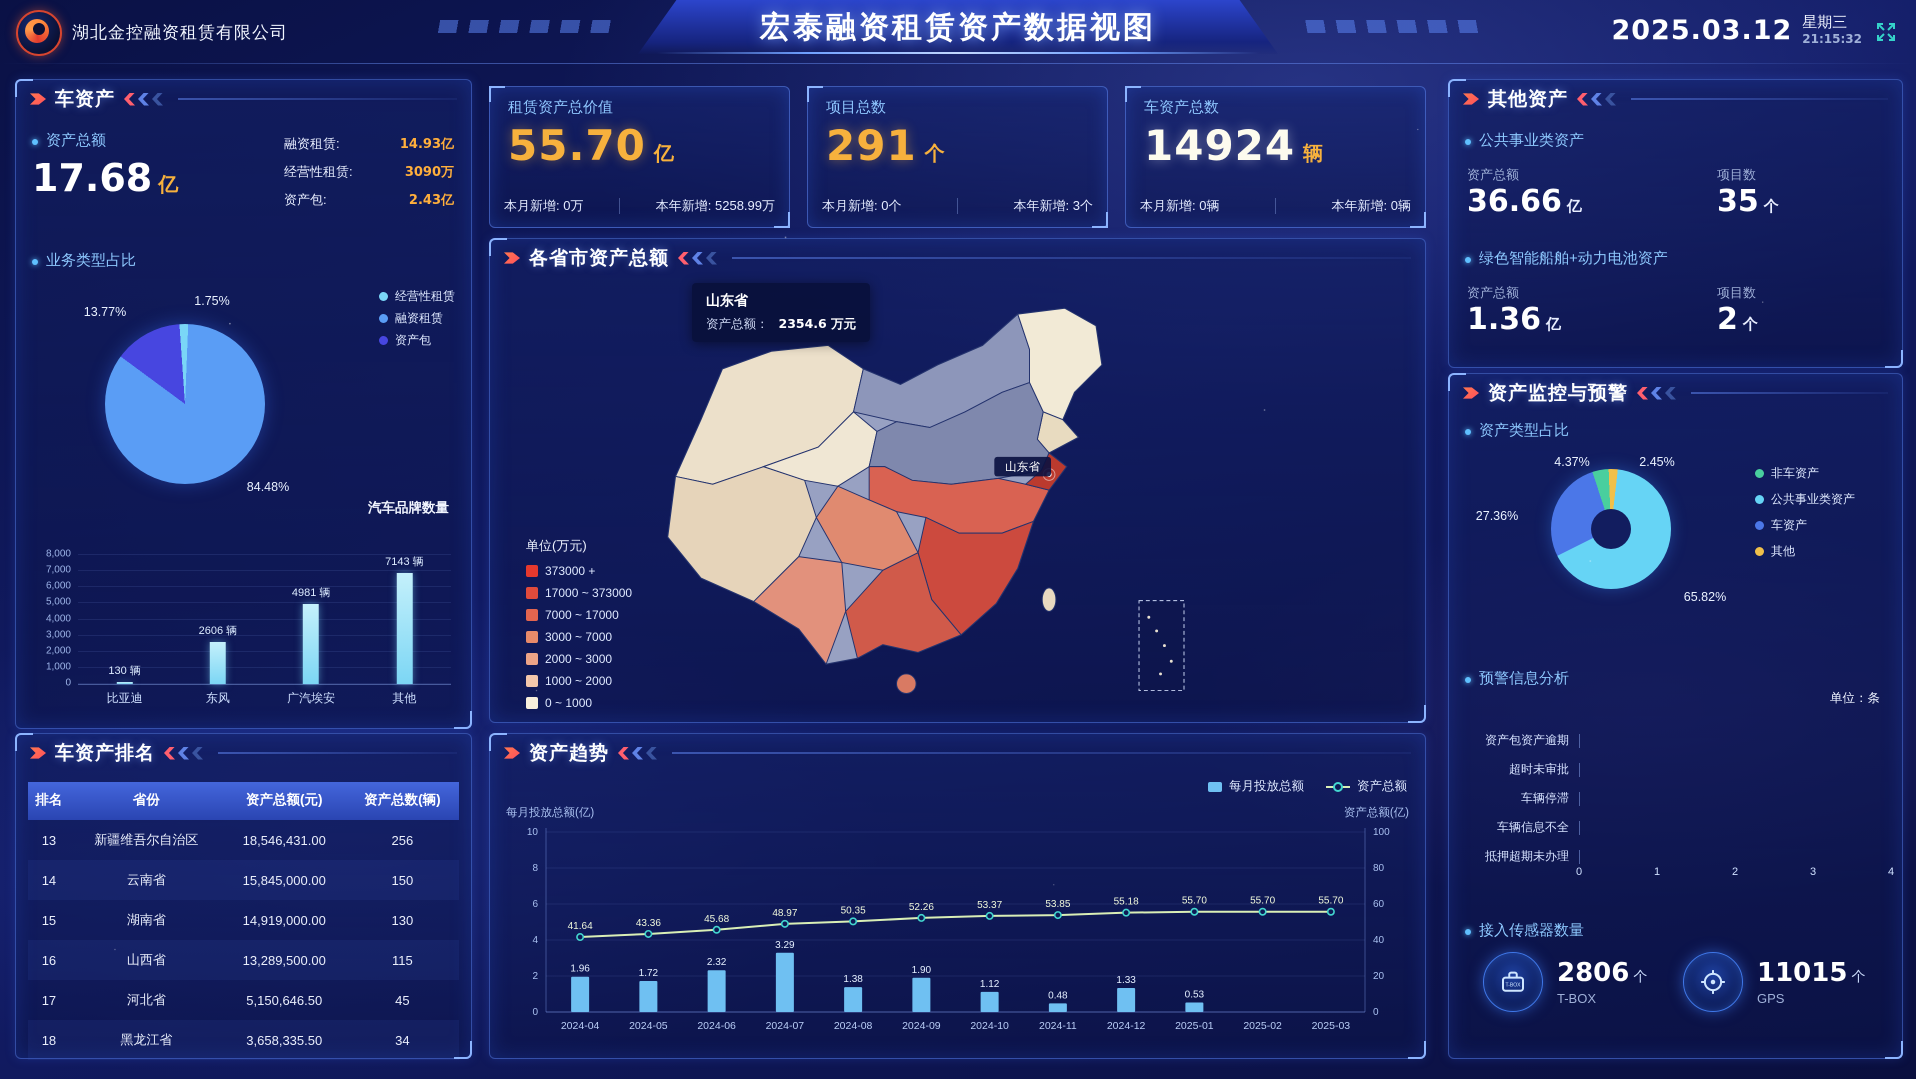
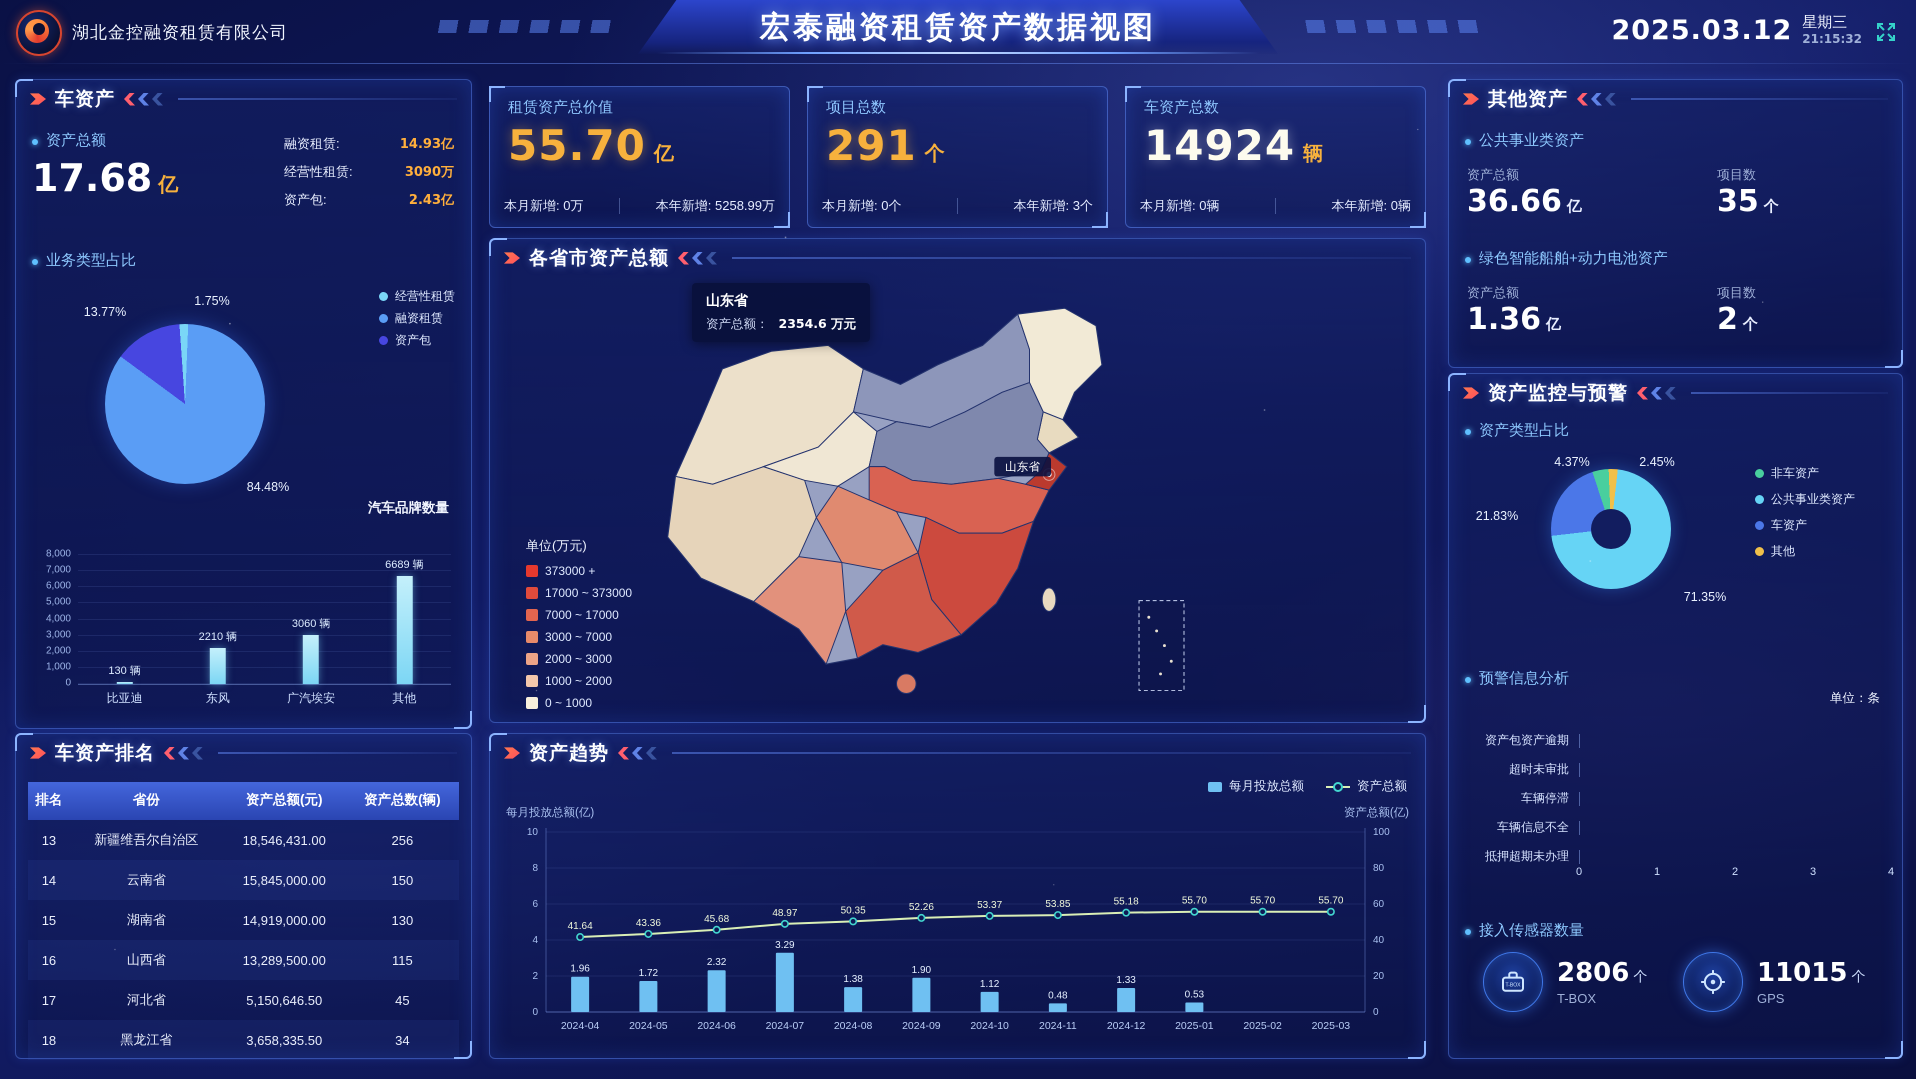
汽车品牌数量/东风: 2606 -> 2210
汽车品牌数量/广汽埃安: 4981 -> 3060
汽车品牌数量/其他: 7143 -> 6689
资产类型占比/公共事业类资产: 65.82% -> 71.35%
资产类型占比/车资产: 27.36% -> 21.83%
